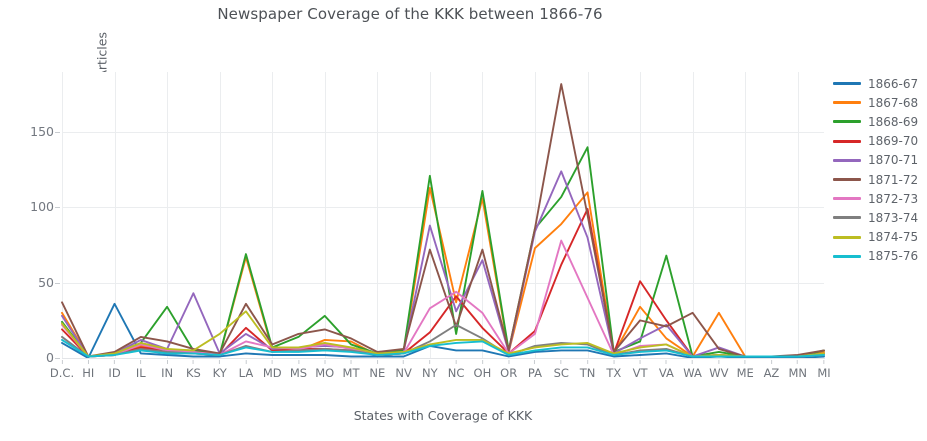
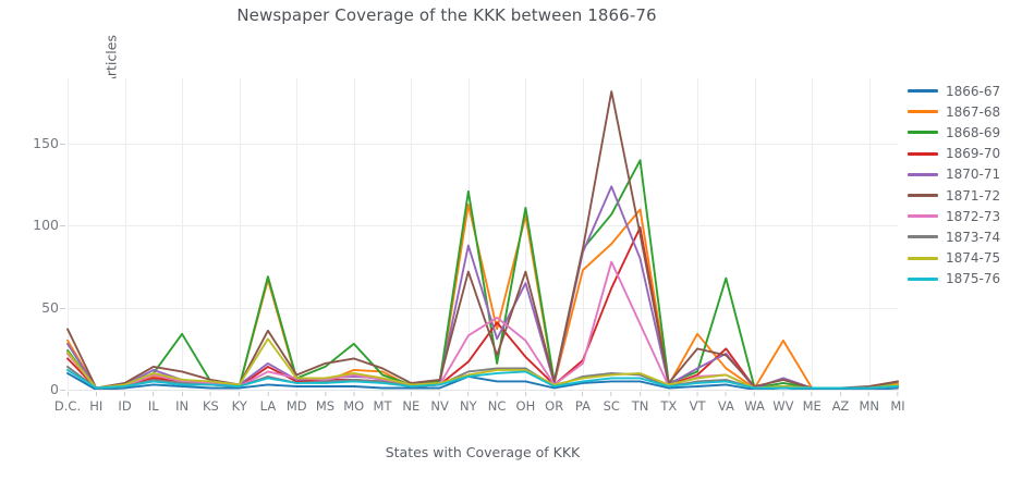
1866-67/ID: 36 -> 1
1870-71/KS: 43 -> 4
1874-75/KY: 16 -> 3
1869-70/LA: 20 -> 14
1873-74/NC: 22 -> 13
1869-70/VT: 51 -> 9
1871-72/WA: 30 -> 2
